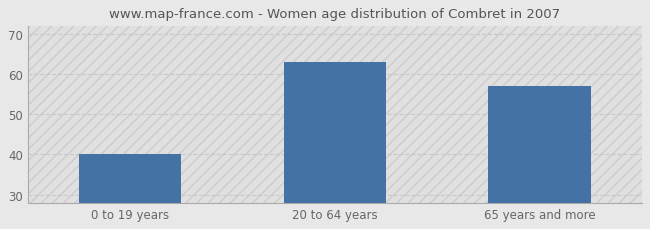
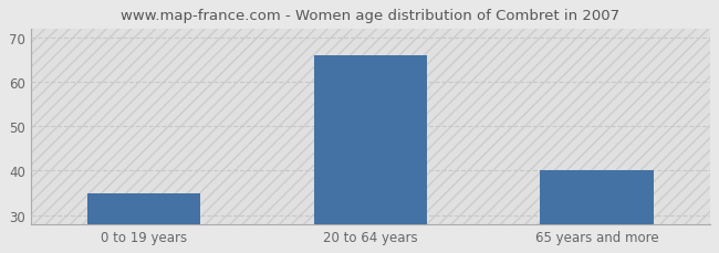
0 to 19 years: 40 -> 35
20 to 64 years: 63 -> 66
65 years and more: 57 -> 40
